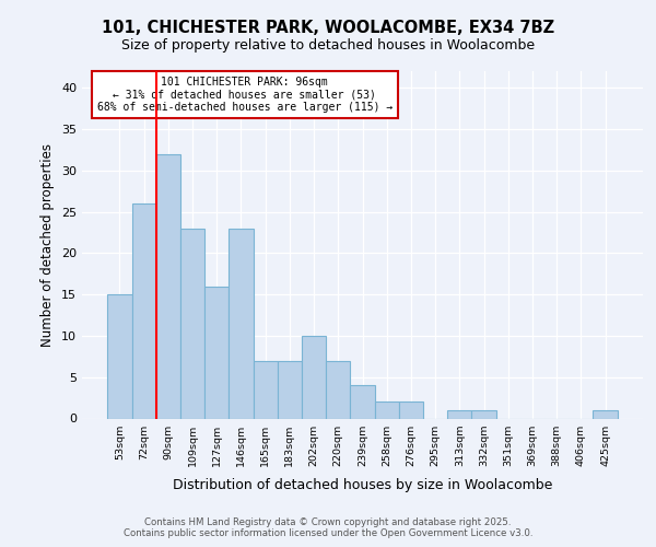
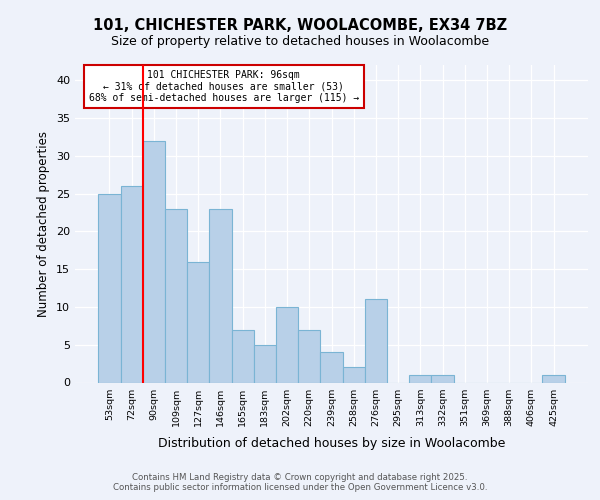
53sqm: 15 -> 25
183sqm: 7 -> 5
276sqm: 2 -> 11
